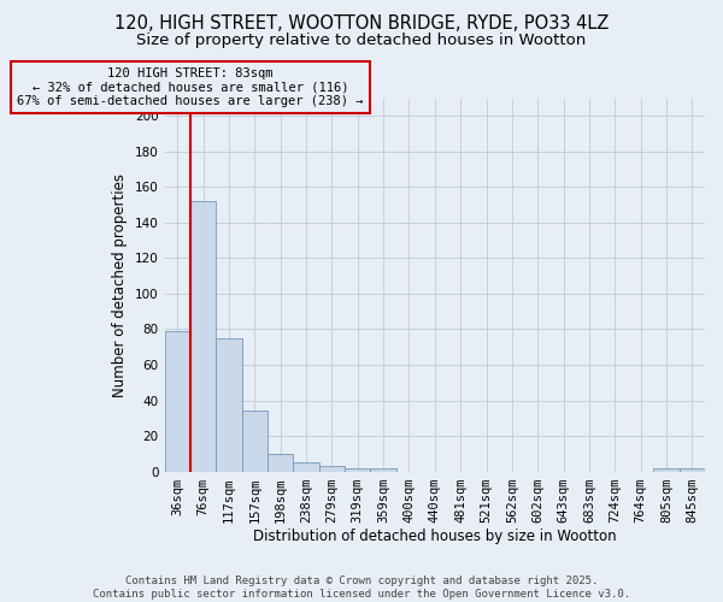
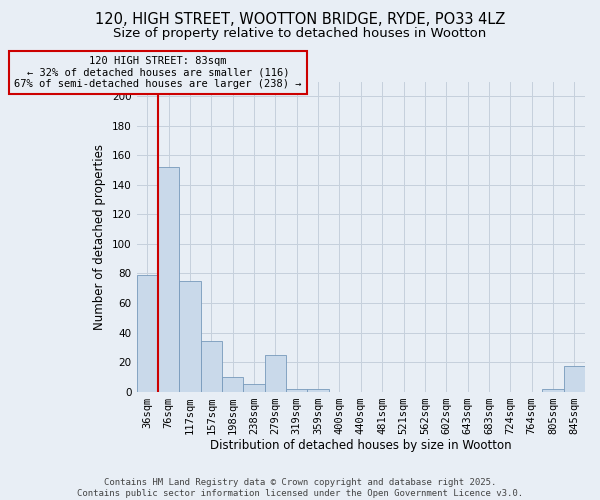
279sqm: 3 -> 25
845sqm: 2 -> 17
